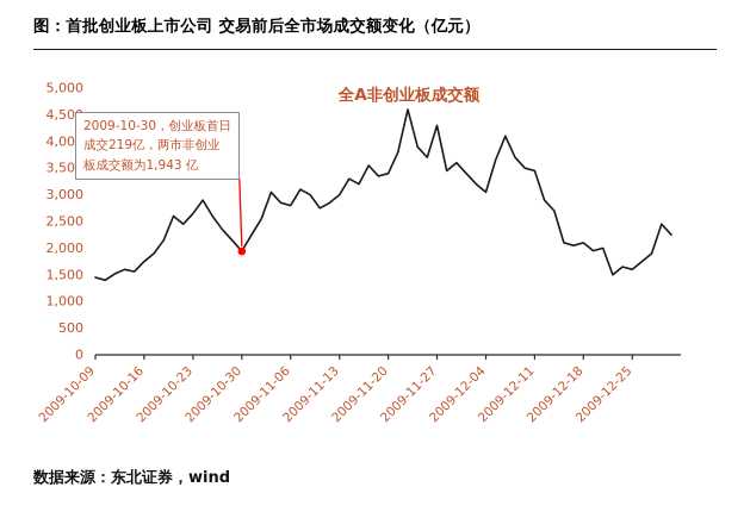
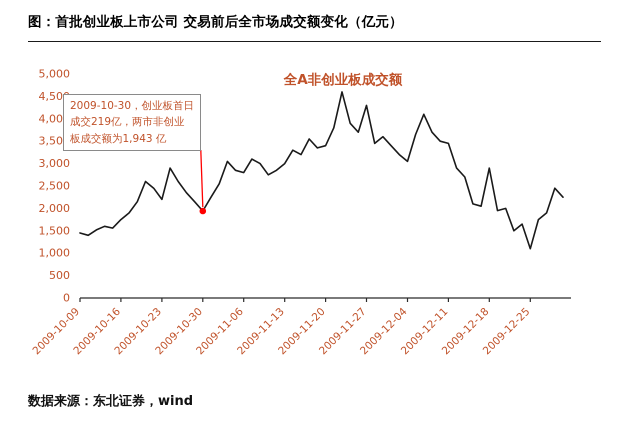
2009-10-23: 2600 -> 2200
2009-12-18: 2100 -> 2900
2009-12-25: 1600 -> 1100
